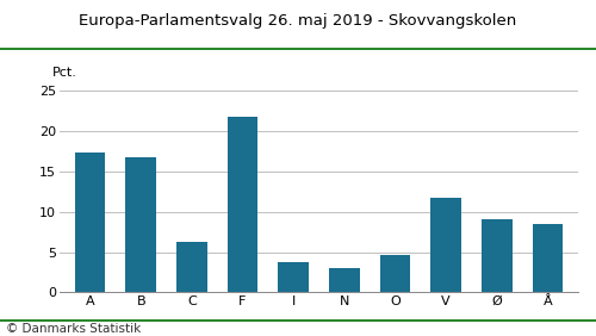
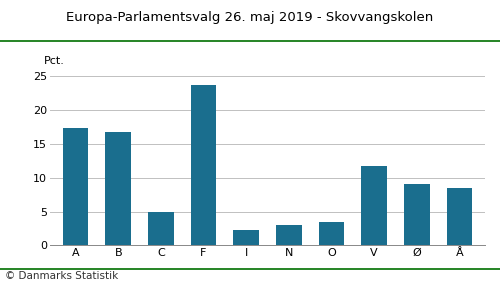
C: 6.2 -> 4.9
F: 21.8 -> 23.7
I: 3.8 -> 2.3
O: 4.6 -> 3.5
